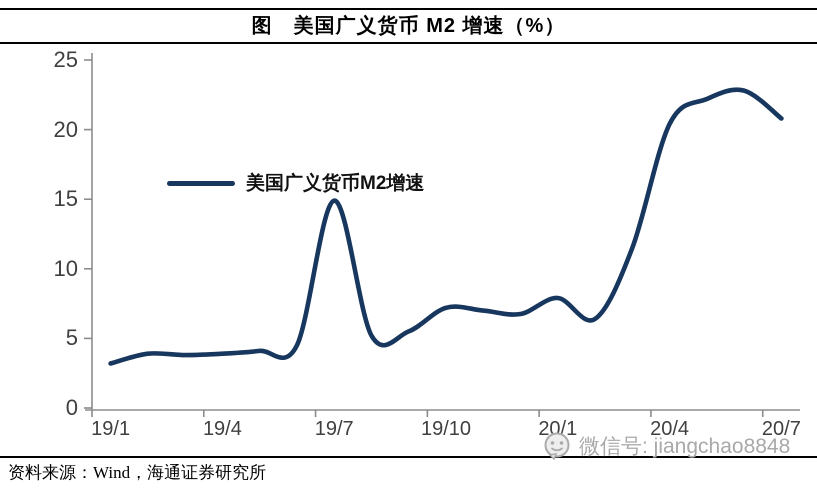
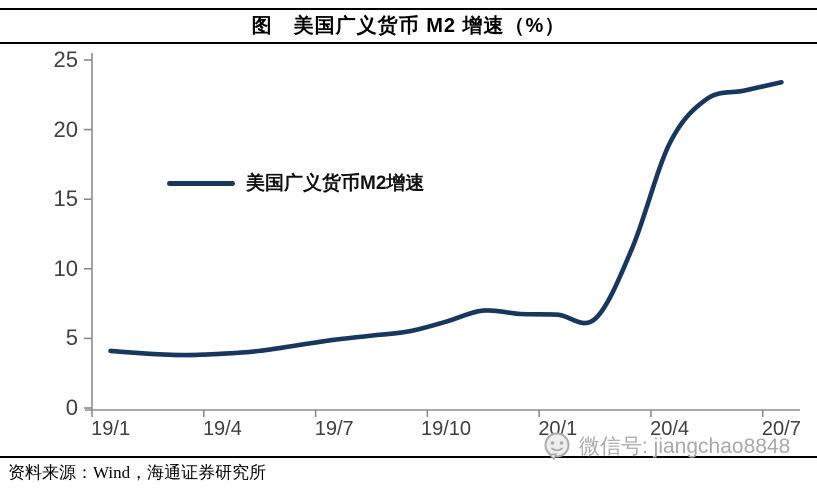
19/1: 3.2 -> 4.1
19/7: 14.9 -> 4.9
19/10: 7.2 -> 6.2
20/1: 7.9 -> 6.7
20/4: 20.4 -> 19.0
20/7: 20.8 -> 23.4
